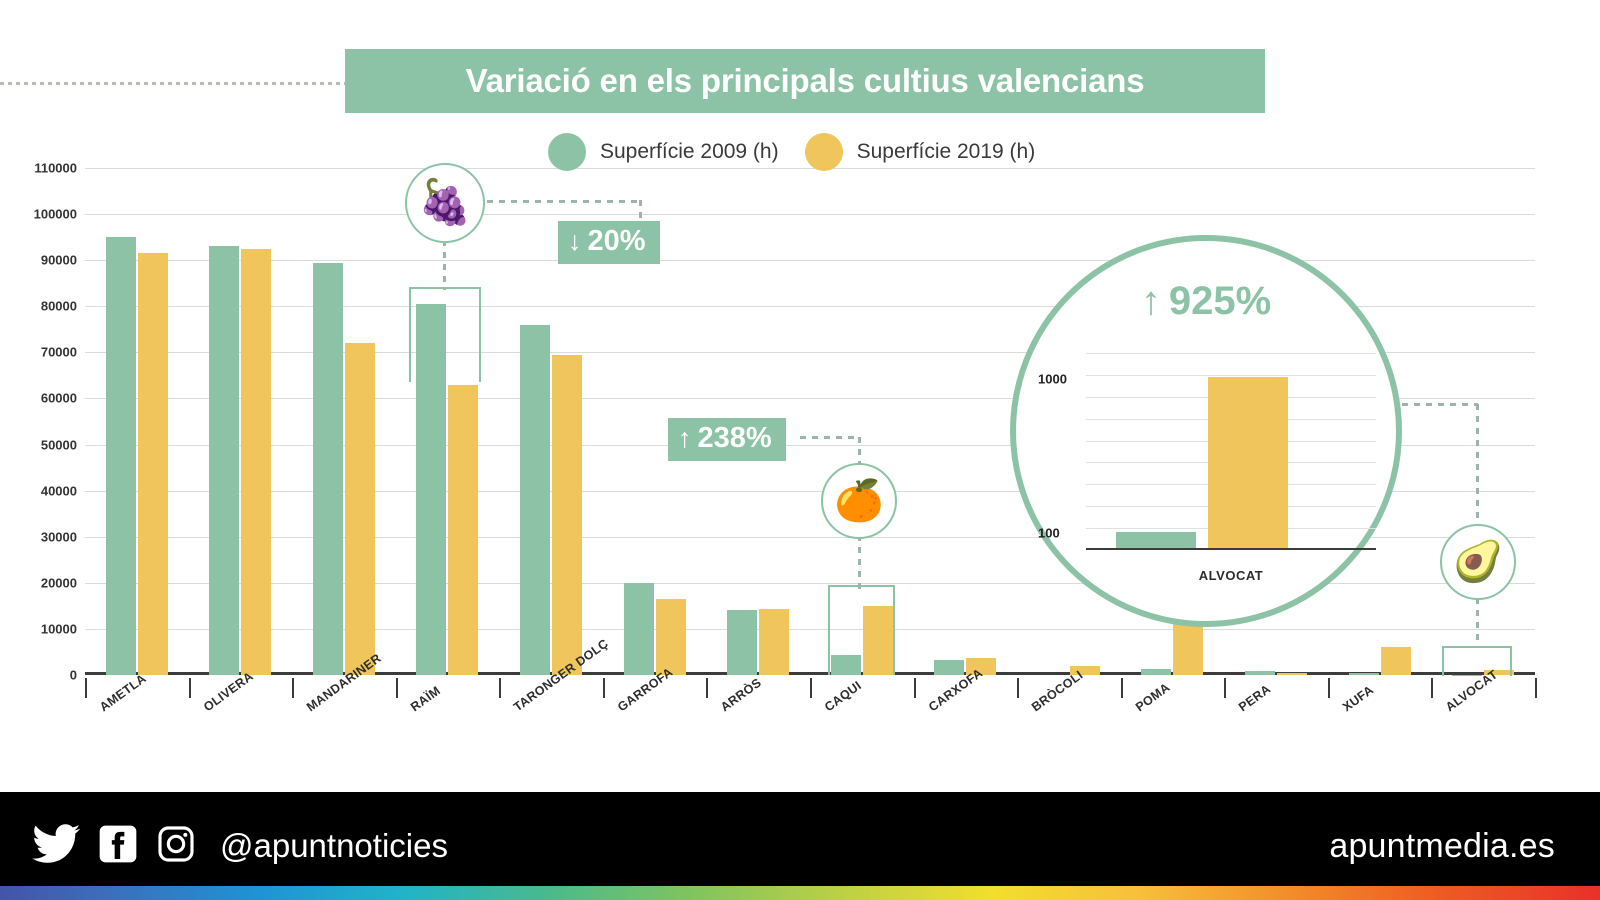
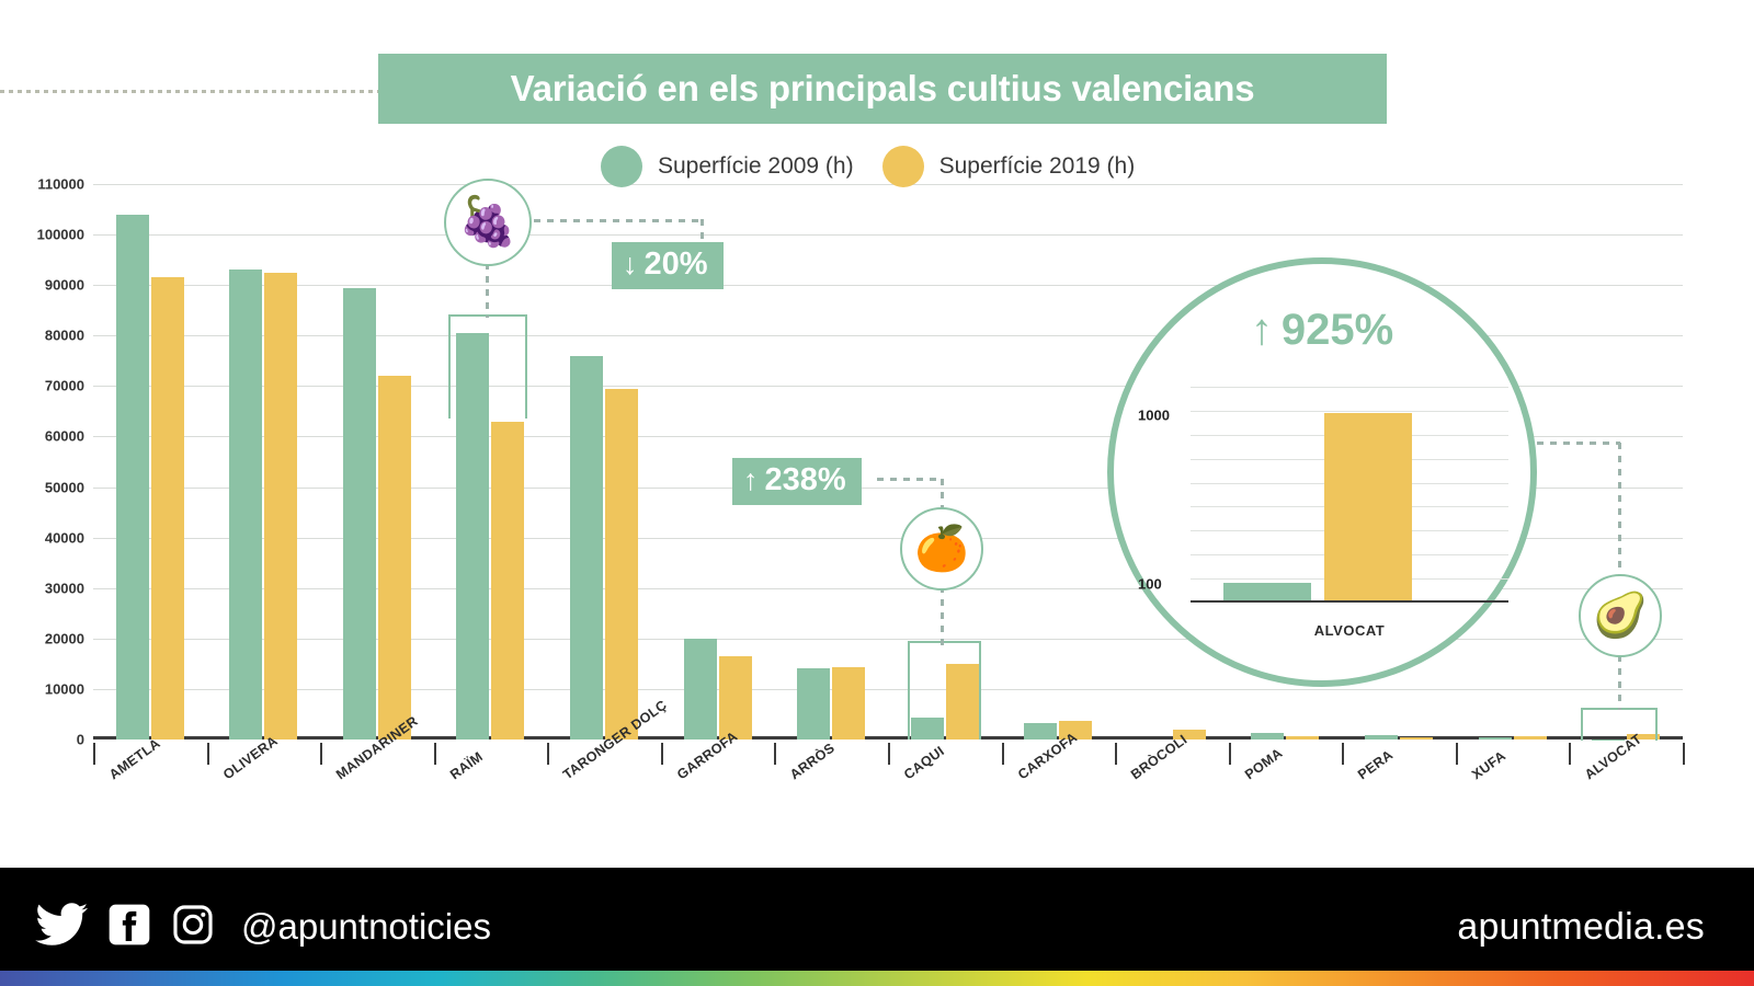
Superfície 2009 (h)/AMETLA: 95000 -> 104000
Superfície 2019 (h)/POMA: 12000 -> 1000
Superfície 2019 (h)/XUFA: 6000 -> 1000
